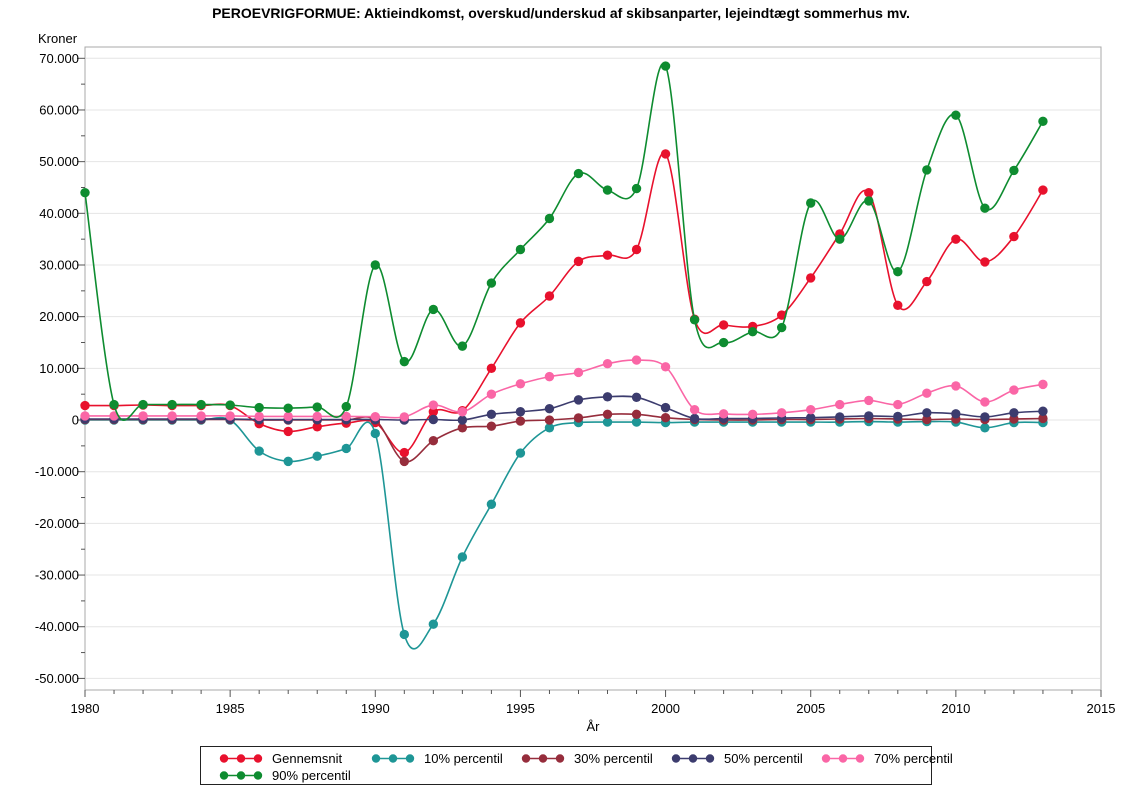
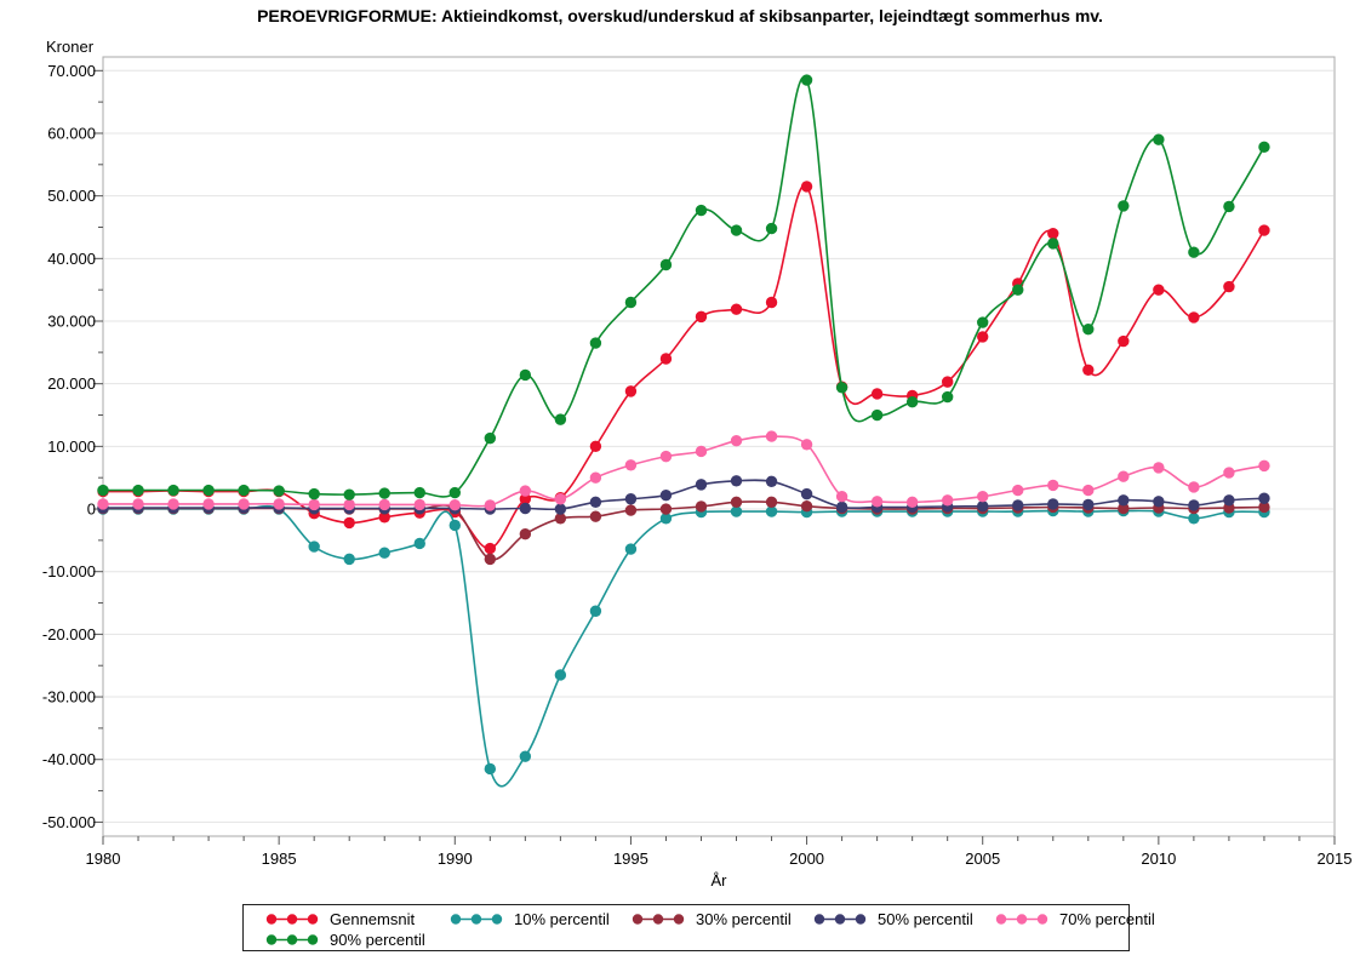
90% percentil/1980: 44000 -> 3000
90% percentil/1990: 30000 -> 3000
90% percentil/2005: 42000 -> 30000
